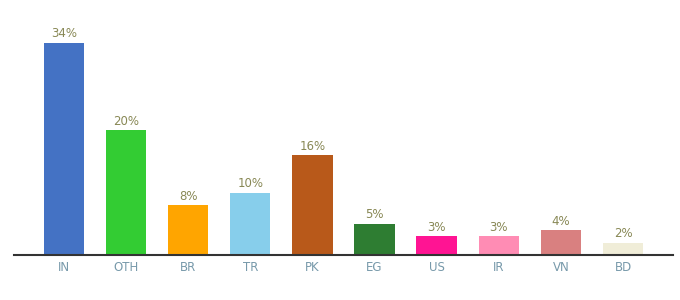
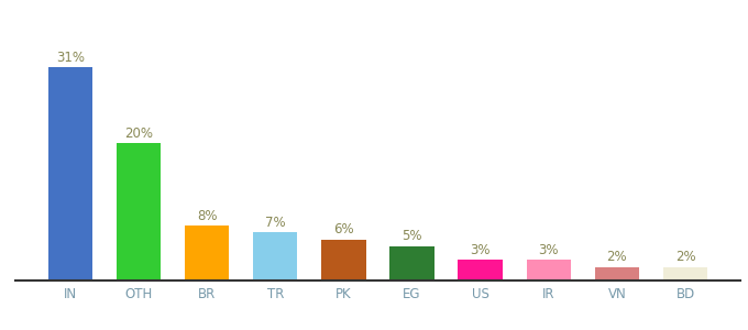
IN: 34% -> 31%
TR: 10% -> 7%
PK: 16% -> 6%
VN: 4% -> 2%
